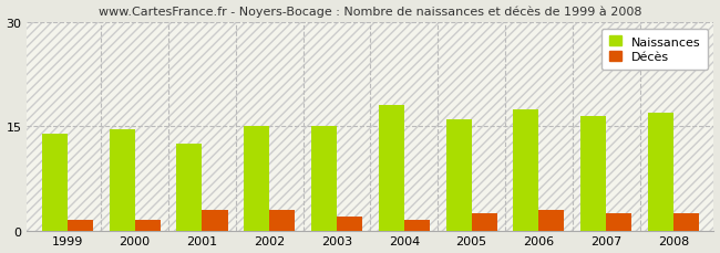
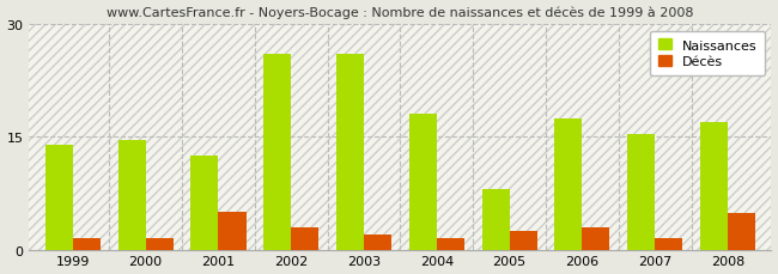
Décès/2001: 3.0 -> 5.0
Naissances/2002: 15.0 -> 26.0
Naissances/2003: 15.0 -> 26.0
Naissances/2005: 16.0 -> 8.0
Naissances/2007: 16.5 -> 15.4
Décès/2007: 2.5 -> 1.6
Décès/2008: 2.5 -> 4.8
